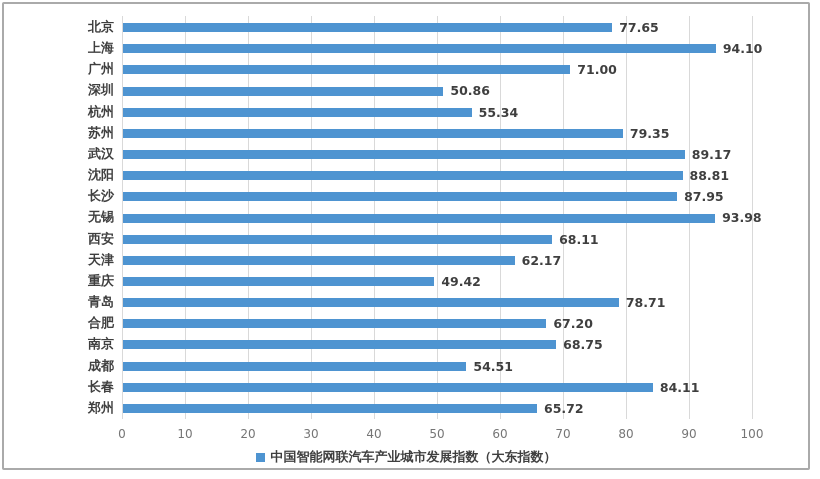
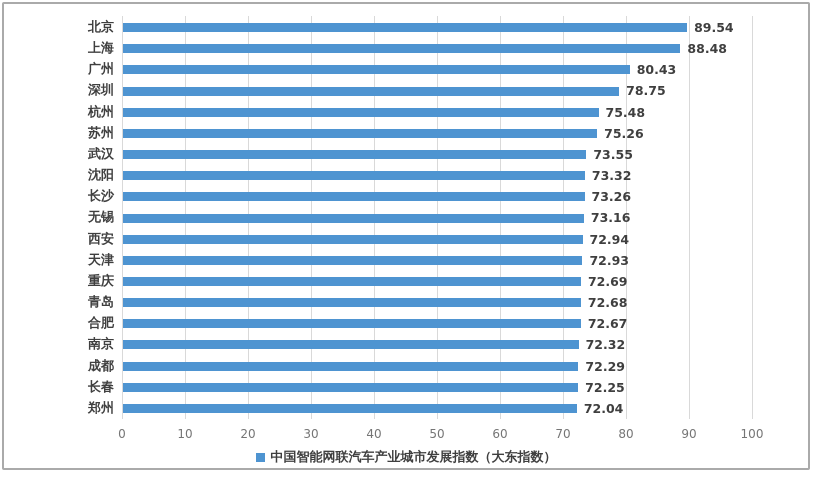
北京: 77.65 -> 89.54
上海: 94.10 -> 88.48
广州: 71.00 -> 80.43
深圳: 50.86 -> 78.75
杭州: 55.34 -> 75.48
苏州: 79.35 -> 75.26
武汉: 89.17 -> 73.55
沈阳: 88.81 -> 73.32
长沙: 87.95 -> 73.26
无锡: 93.98 -> 73.16
西安: 68.11 -> 72.94
天津: 62.17 -> 72.93
重庆: 49.42 -> 72.69
青岛: 78.71 -> 72.68
合肥: 67.20 -> 72.67
南京: 68.75 -> 72.32
成都: 54.51 -> 72.29
长春: 84.11 -> 72.25
郑州: 65.72 -> 72.04
